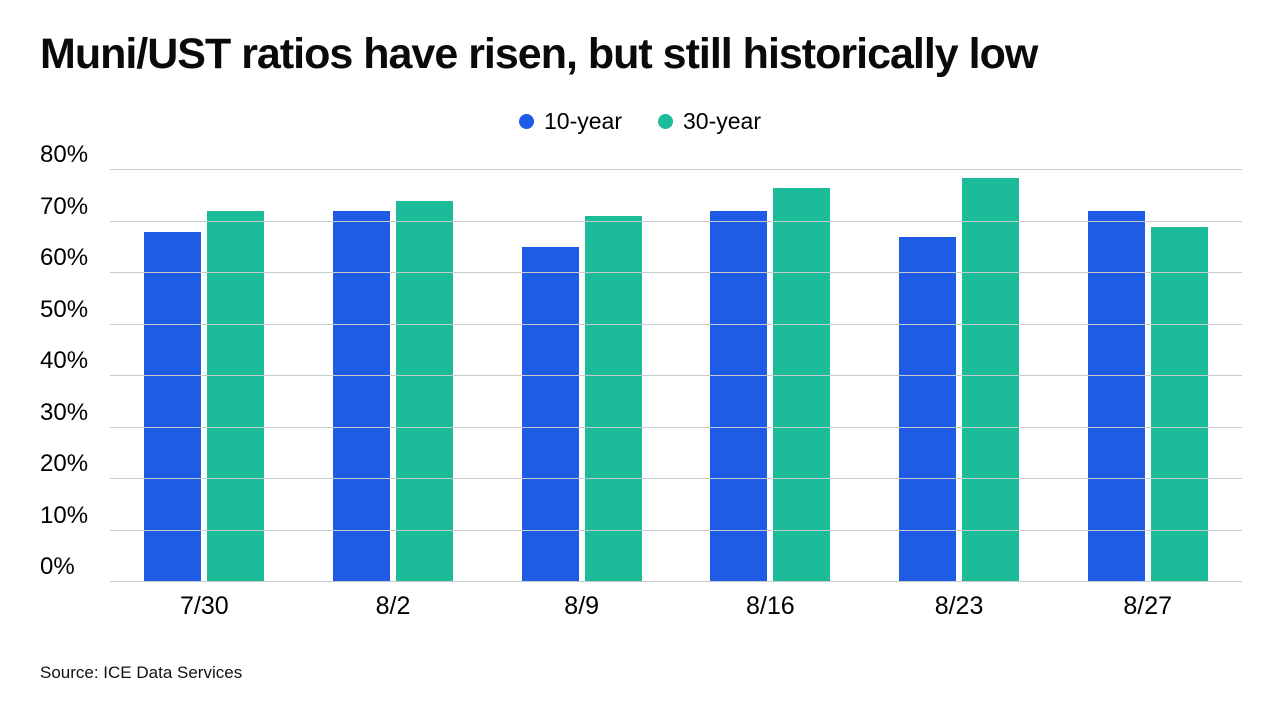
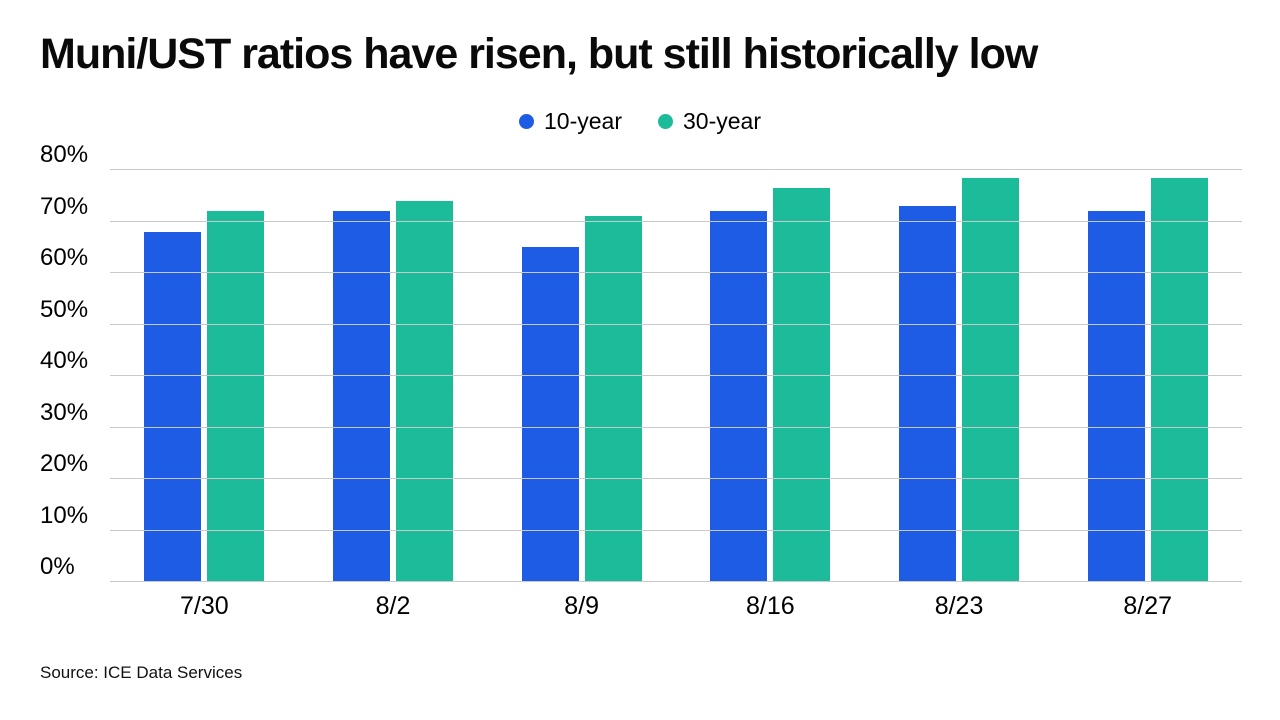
10-year/8/23: 67% -> 73%
30-year/8/27: 69% -> 78%
